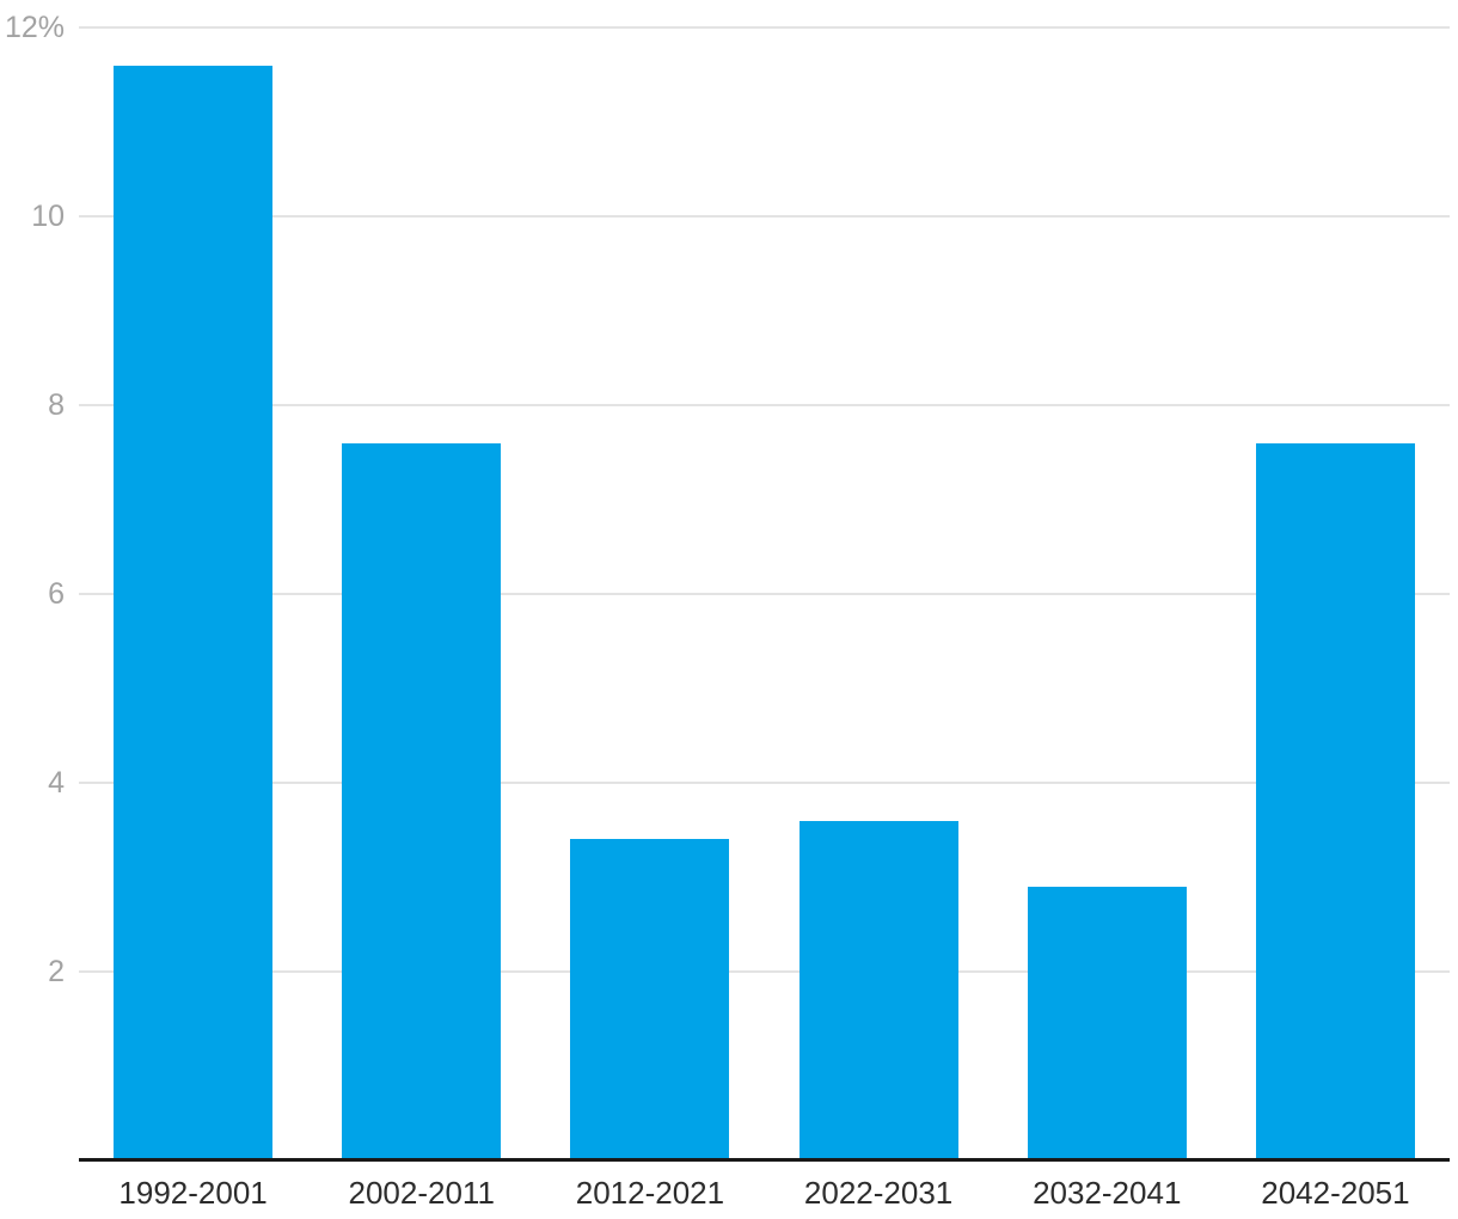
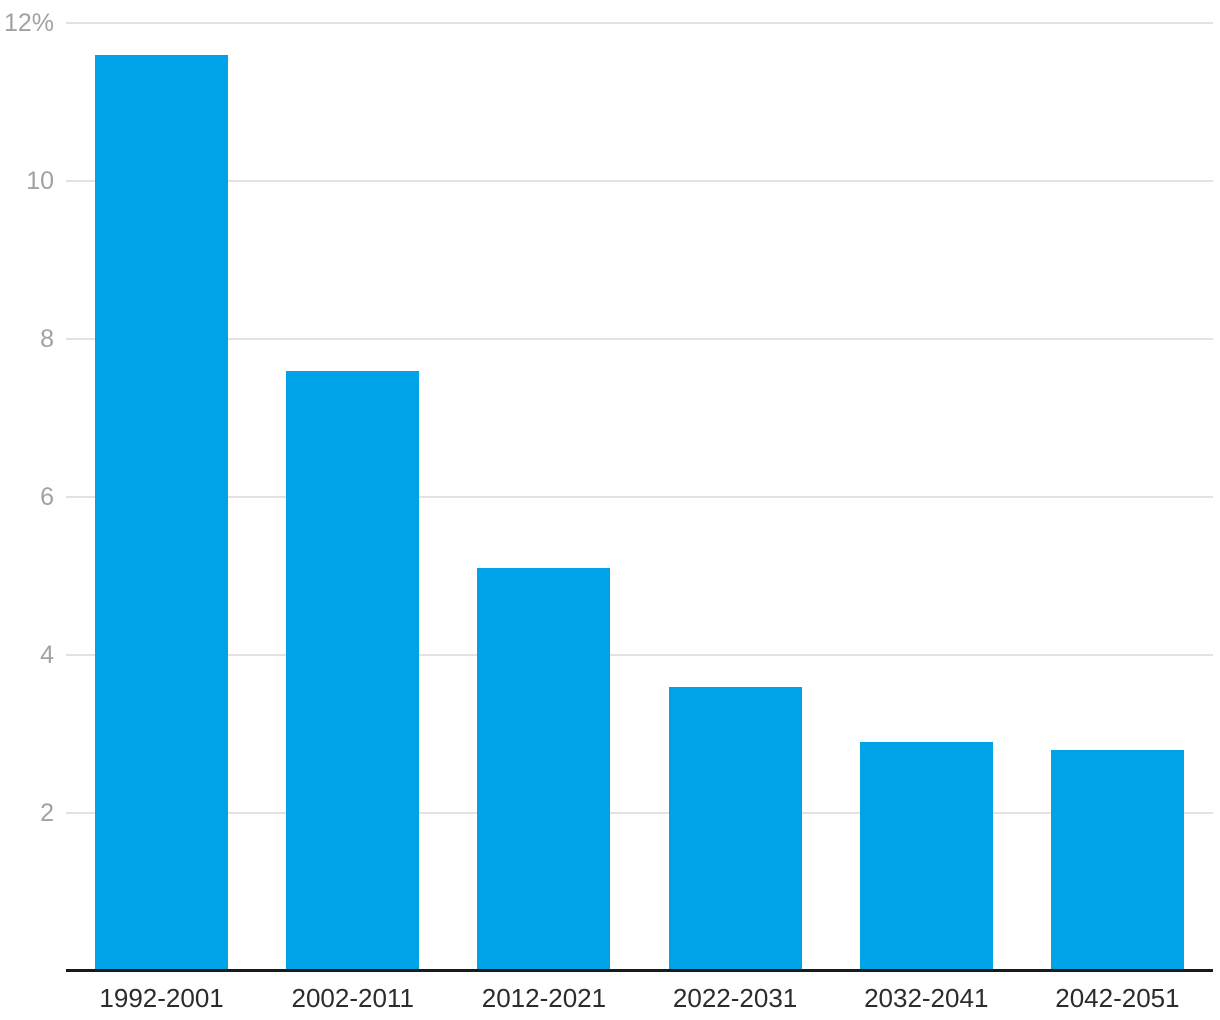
2012-2021: 3.4% -> 5.1%
2042-2051: 7.6% -> 2.8%
